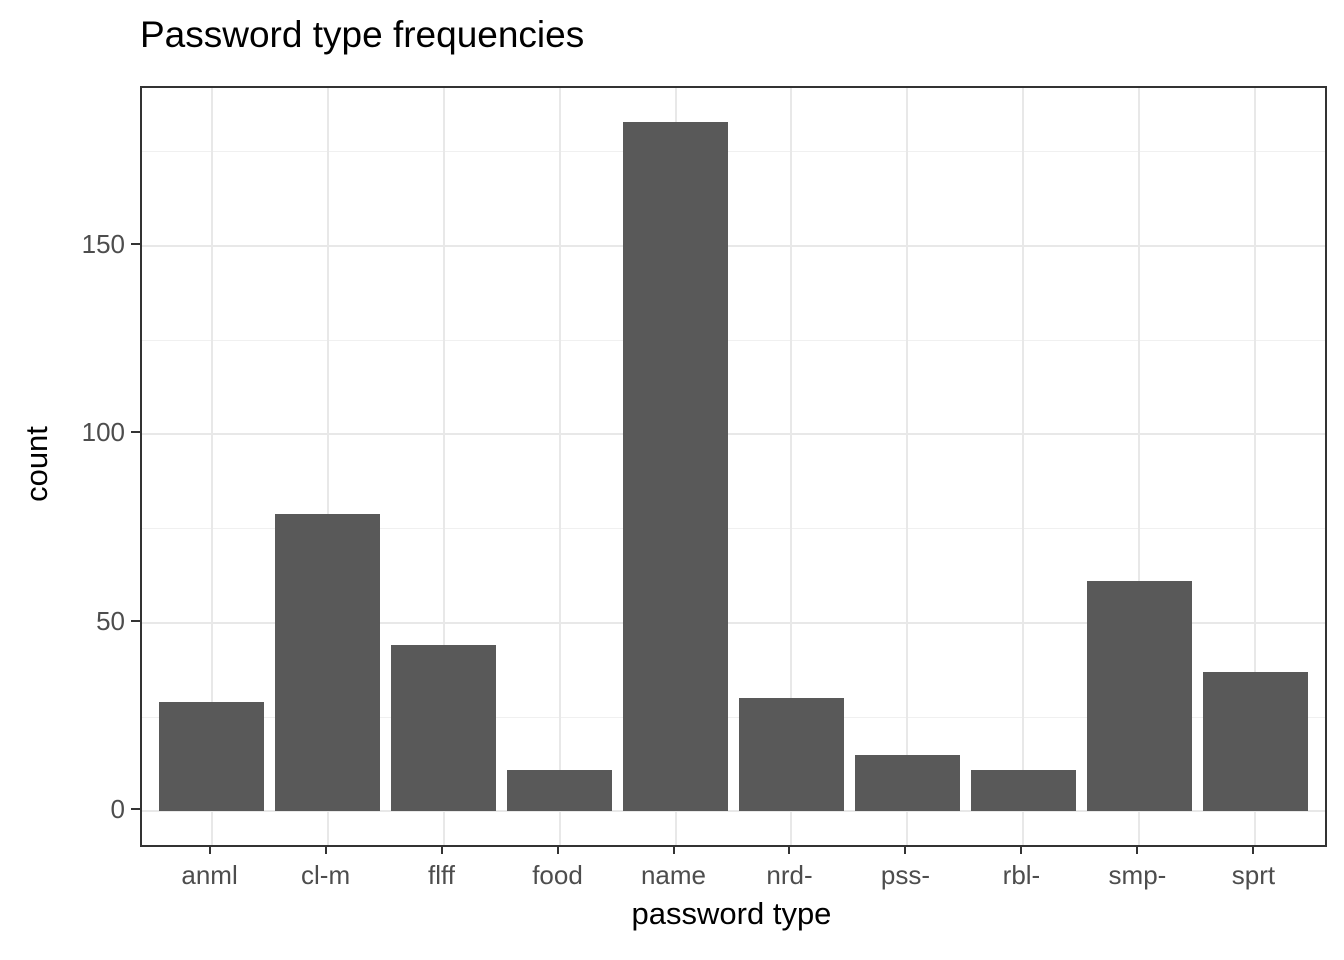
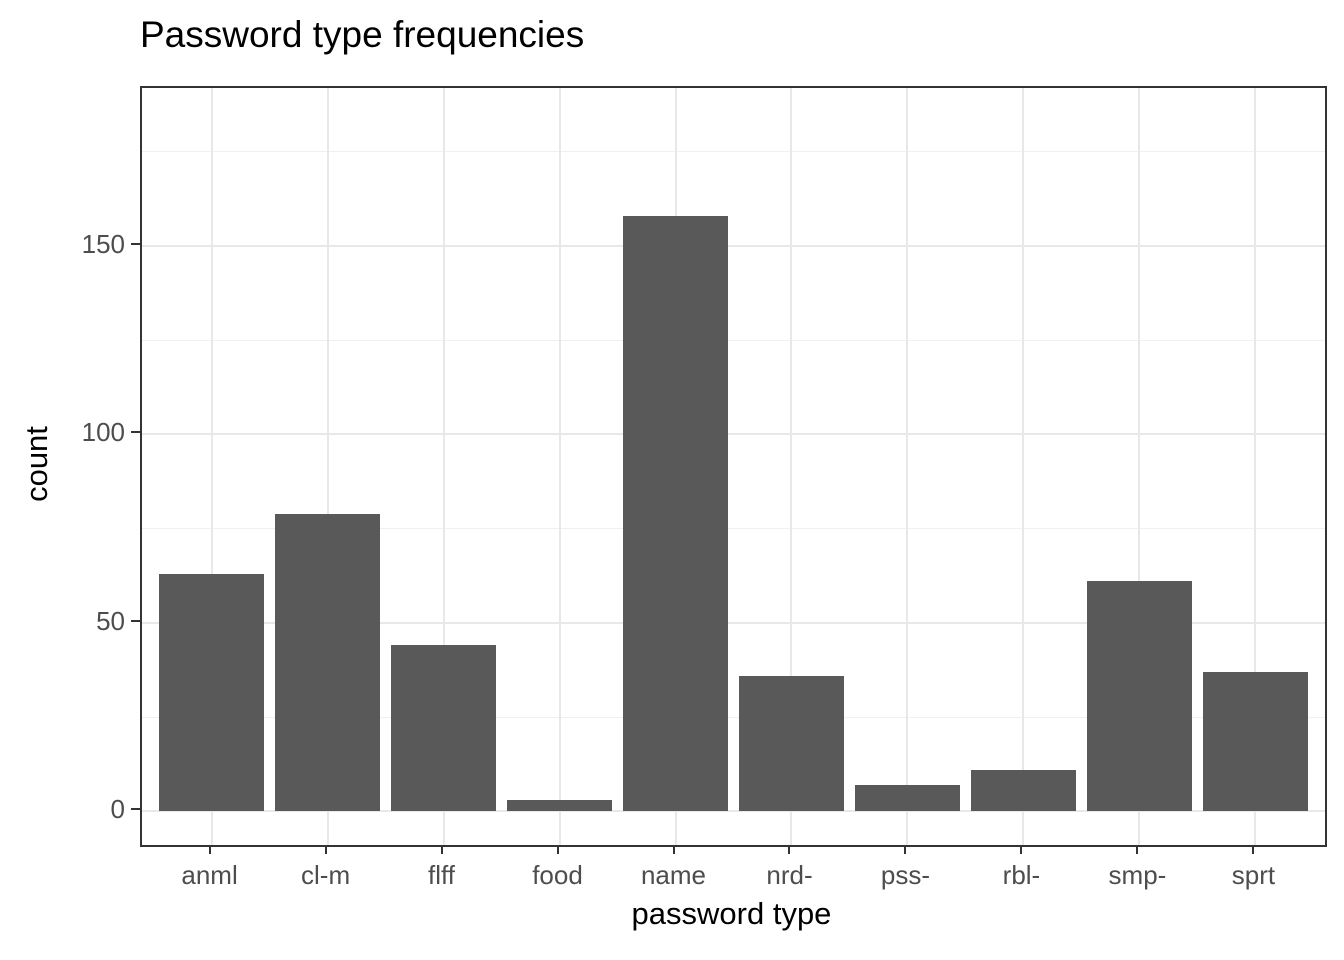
anml: 29 -> 63
food: 11 -> 3
name: 183 -> 158
nrd-: 30 -> 36
pss-: 15 -> 7
